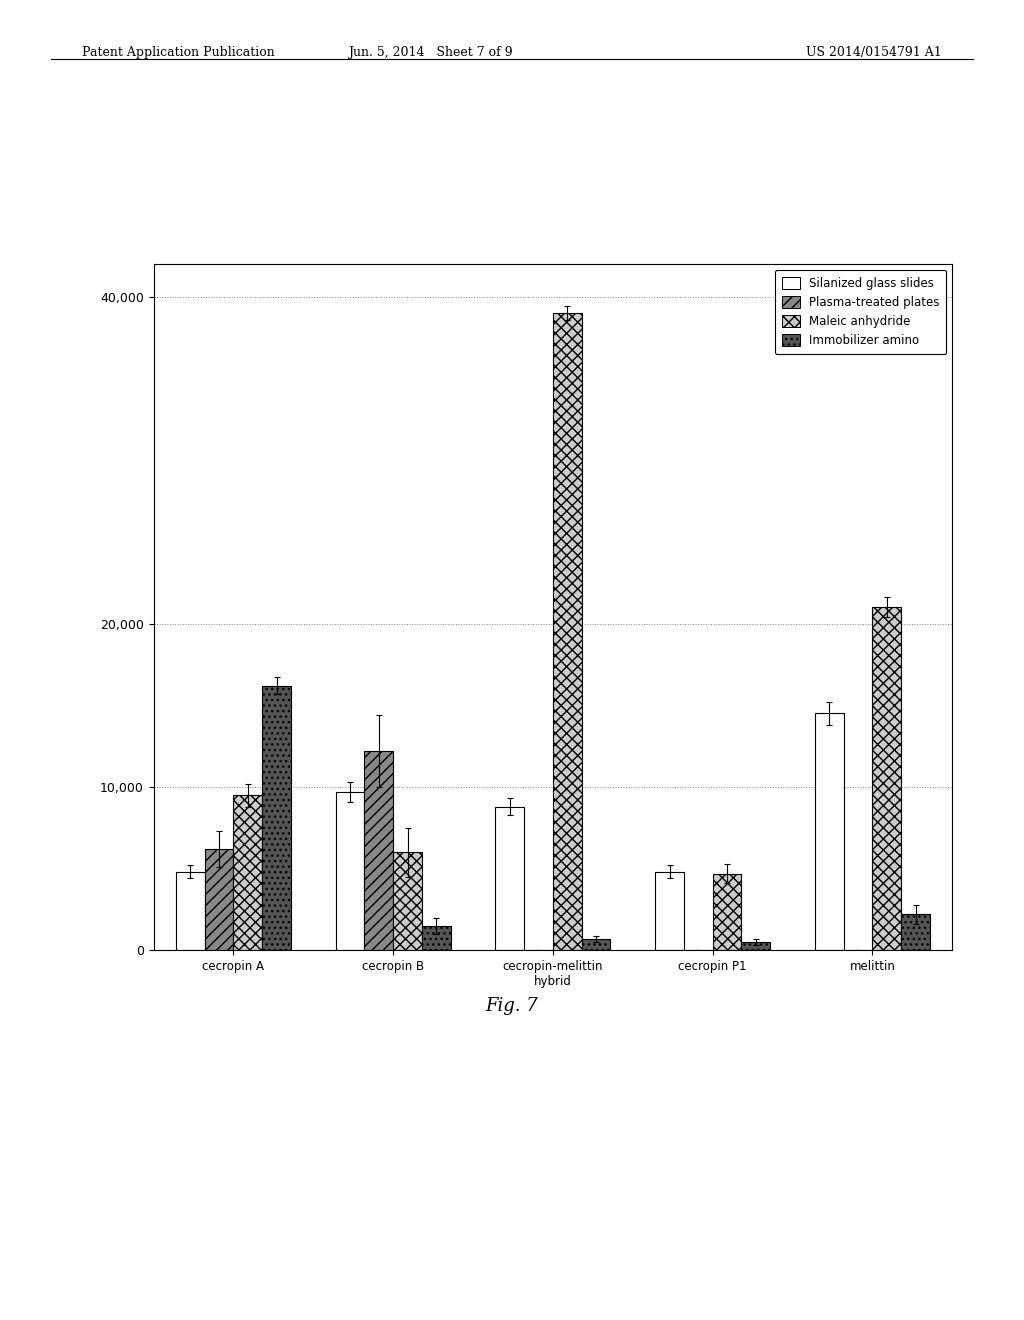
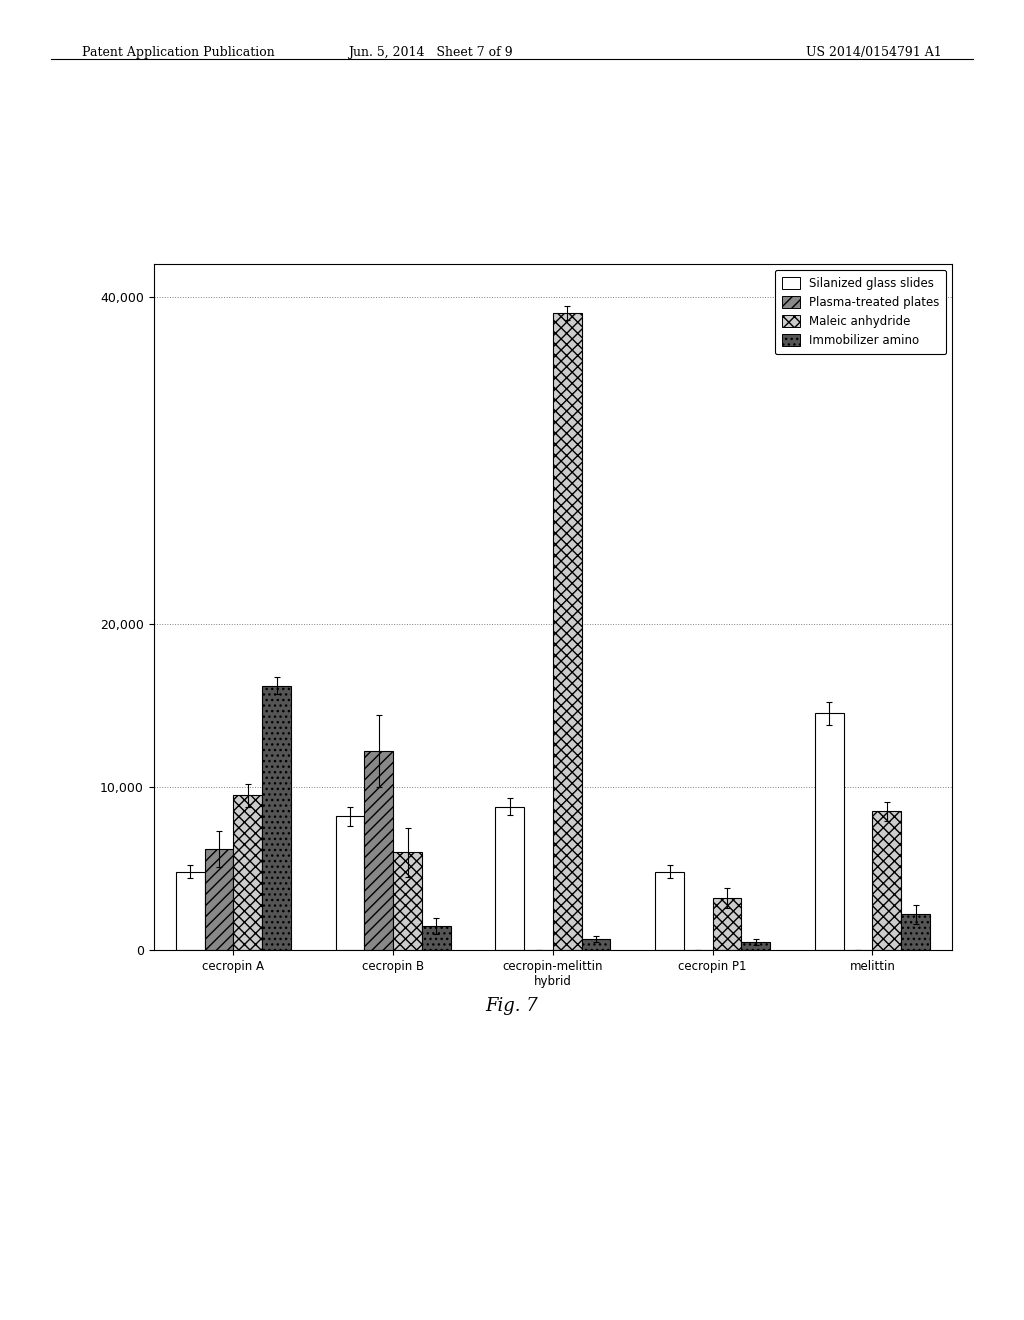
Silanized glass slides/cecropin B: 9,700 -> 8,200
Maleic anhydride/cecropin P1: 4,700 -> 3,200
Maleic anhydride/melittin: 21,000 -> 8,500
